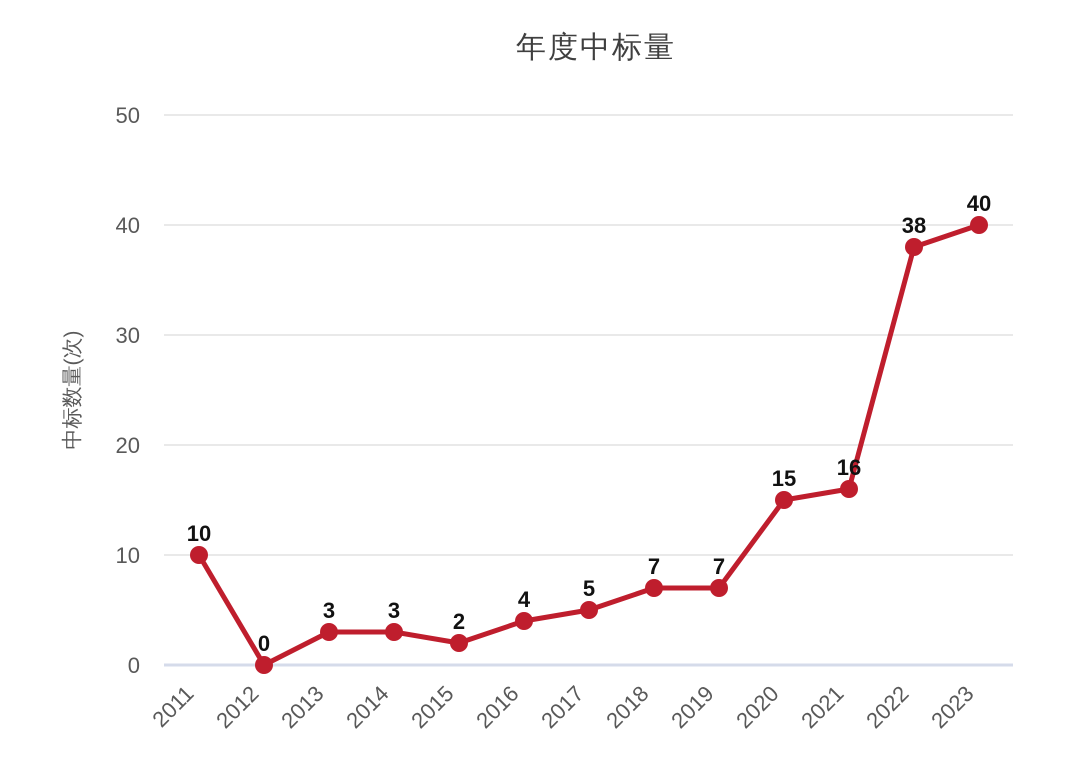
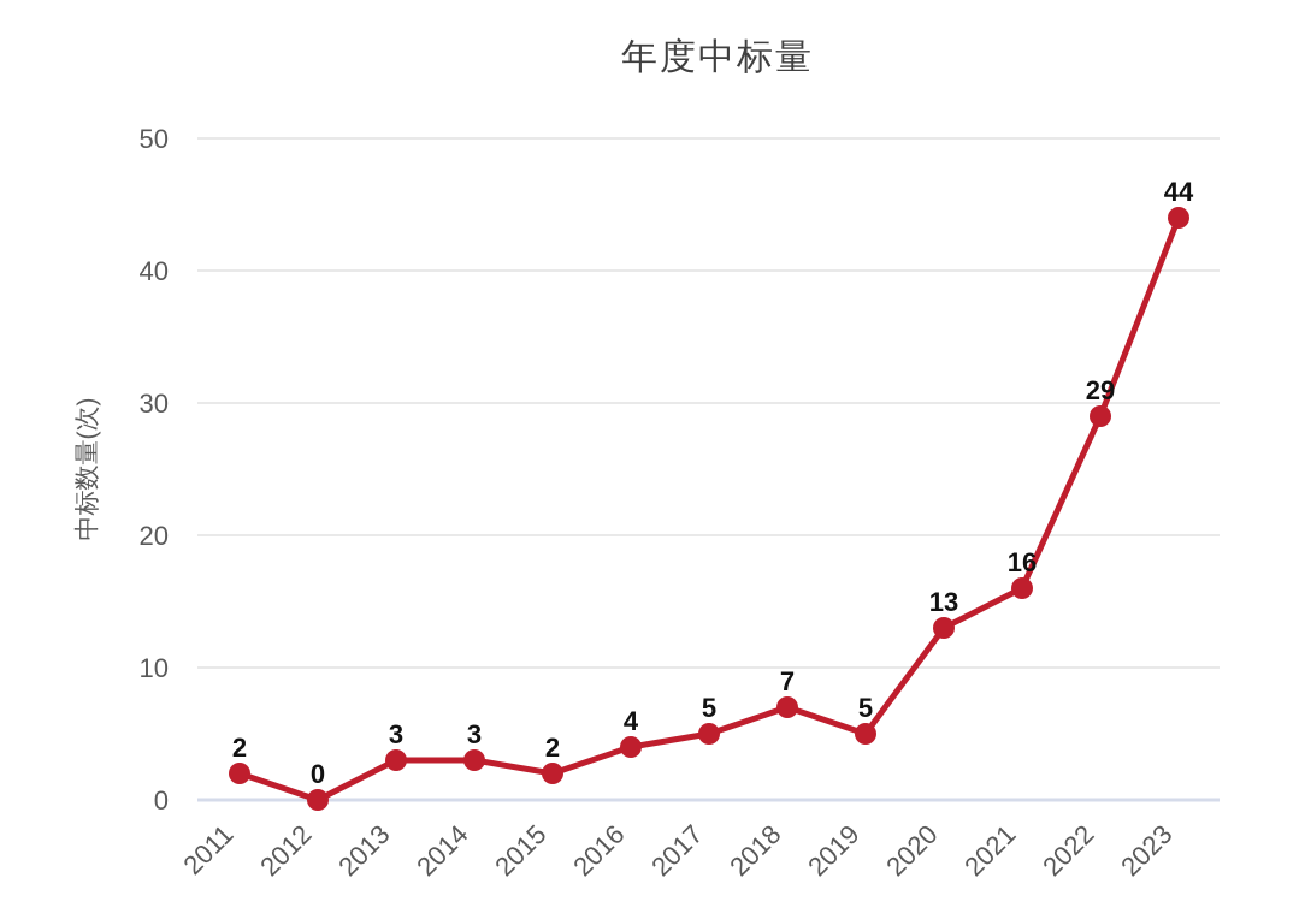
2011: 10 -> 2
2019: 7 -> 5
2020: 15 -> 13
2022: 38 -> 29
2023: 40 -> 44
